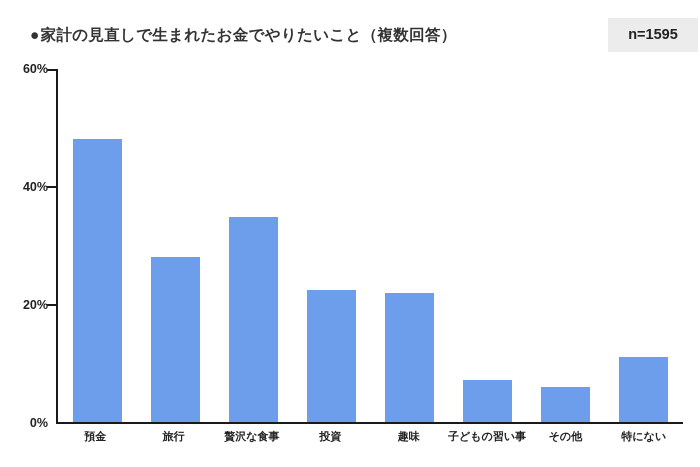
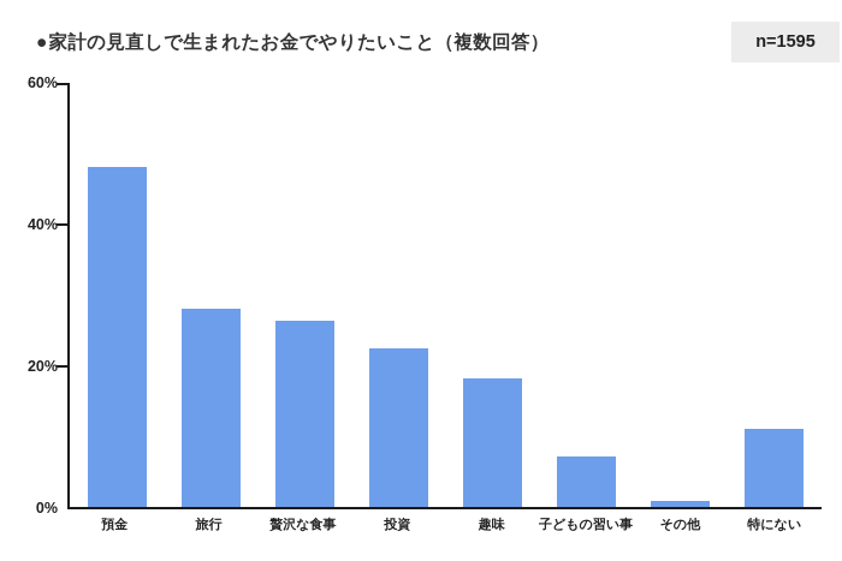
贅沢な食事: 35% -> 26%
趣味: 22% -> 18%
その他: 6% -> 1%
